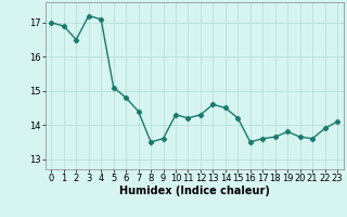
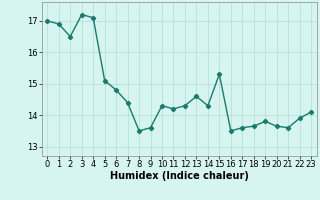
14: 14.50 -> 14.30
15: 14.20 -> 15.30
